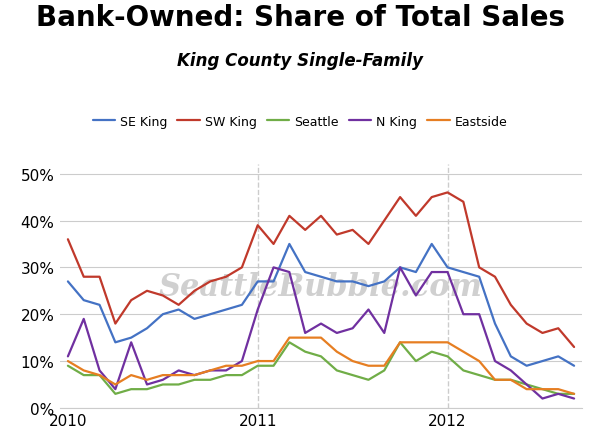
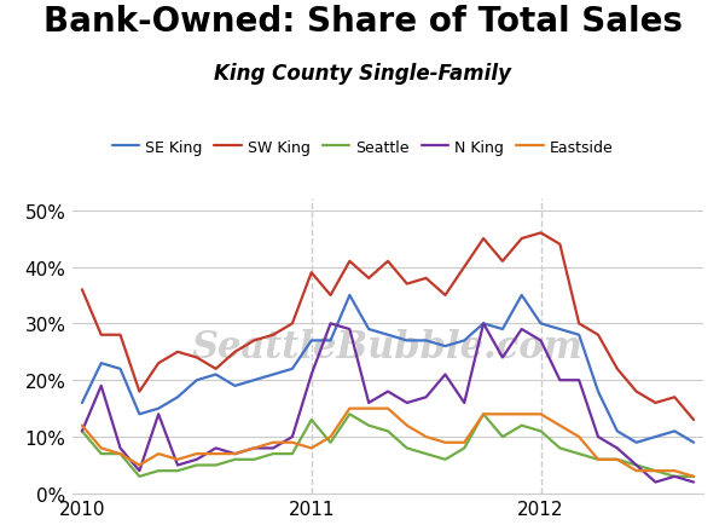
SE King/2010: 27% -> 16%
Seattle/2010: 9% -> 11%
Eastside/2010: 10% -> 12%
Seattle/2011: 9% -> 13%
Eastside/2011: 10% -> 8%
N King/2012: 29% -> 27%
